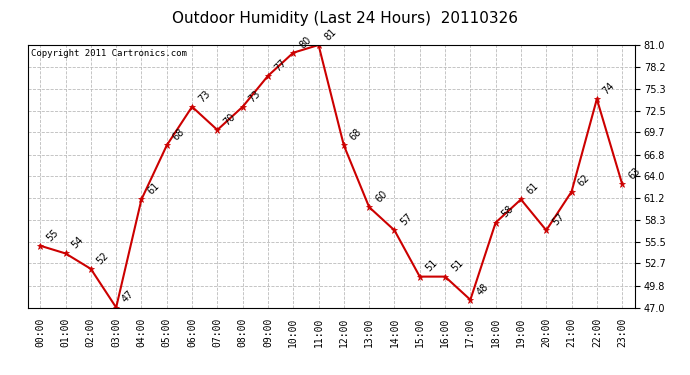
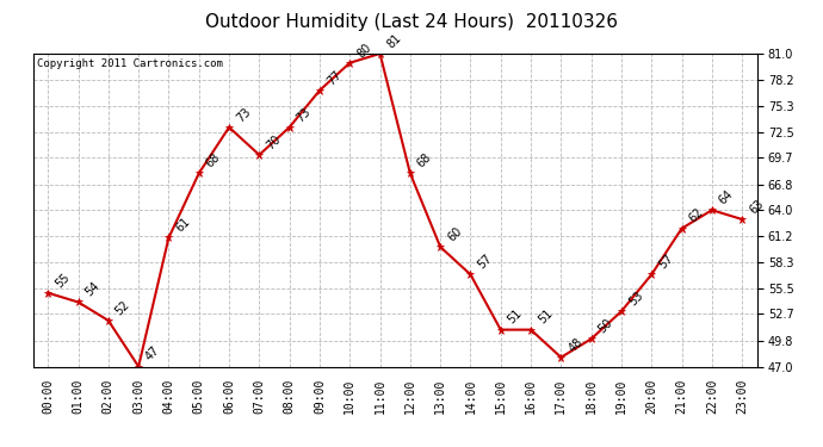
18:00: 58 -> 50
19:00: 61 -> 53
22:00: 74 -> 64
